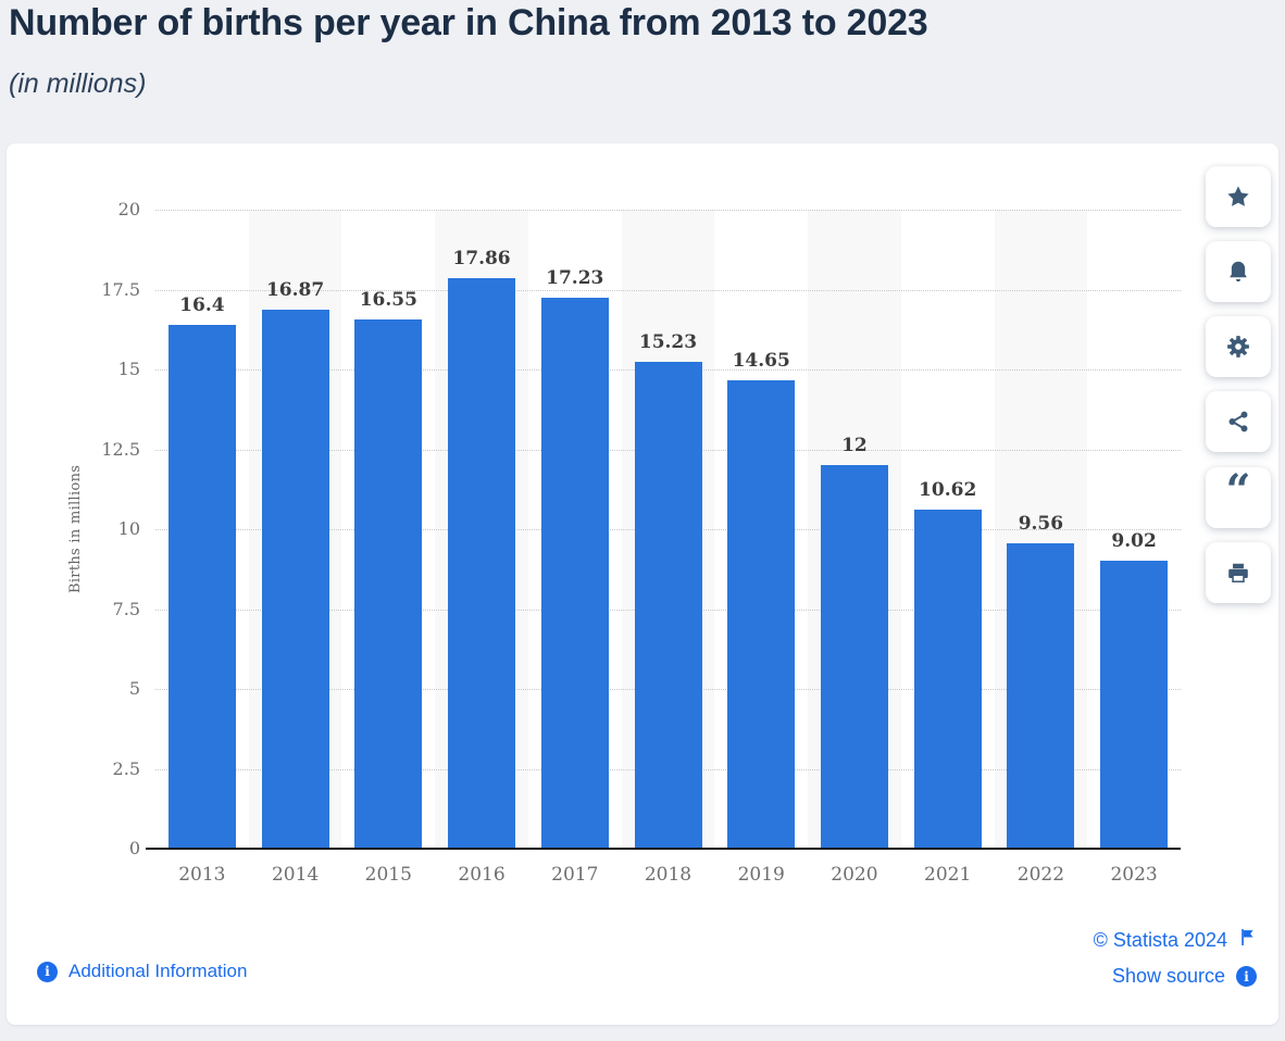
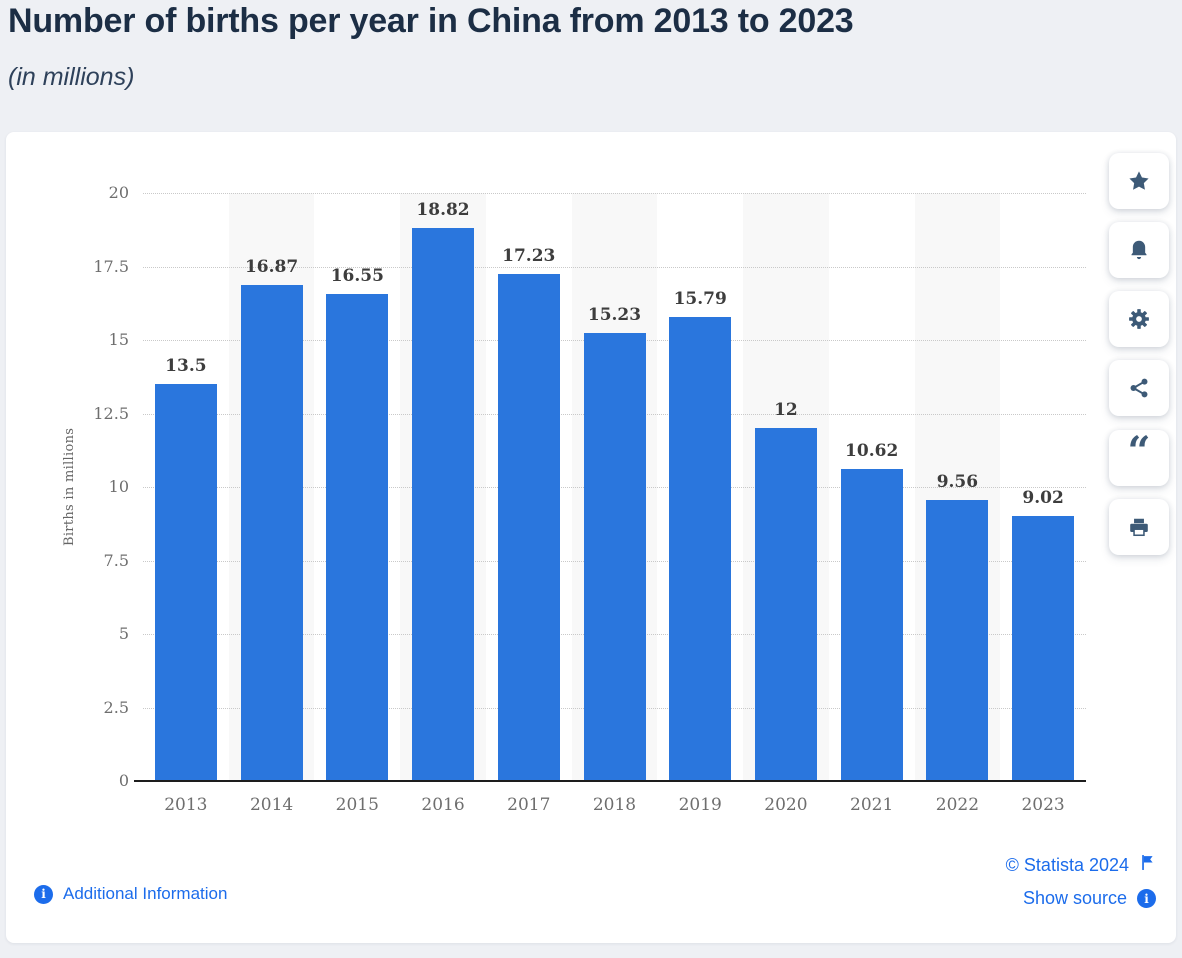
2013: 16.4 -> 13.5
2016: 17.86 -> 18.82
2019: 14.65 -> 15.79
